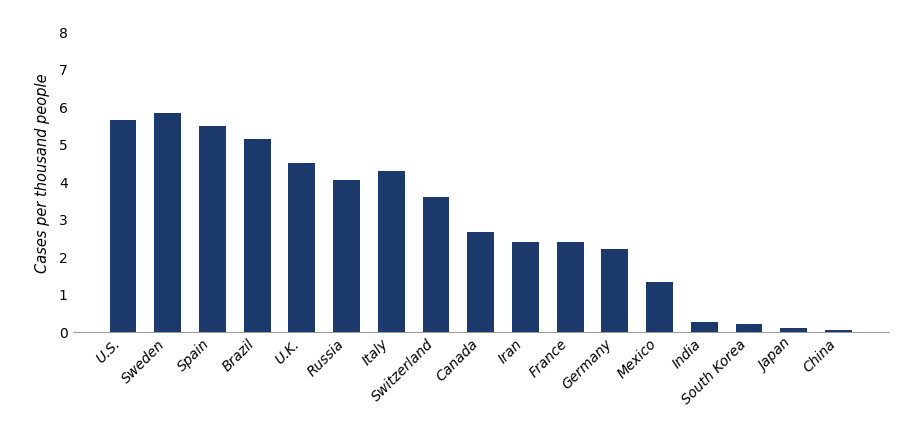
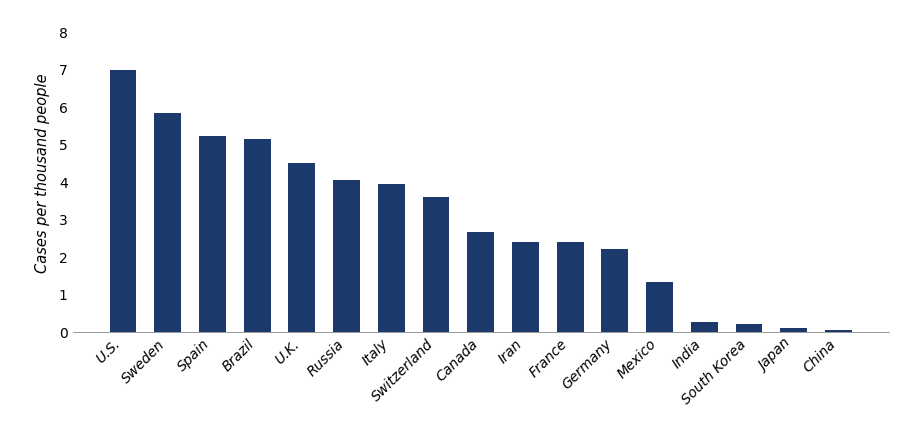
U.S.: 5.65 -> 7.00
Spain: 5.50 -> 5.22
Italy: 4.30 -> 3.95
